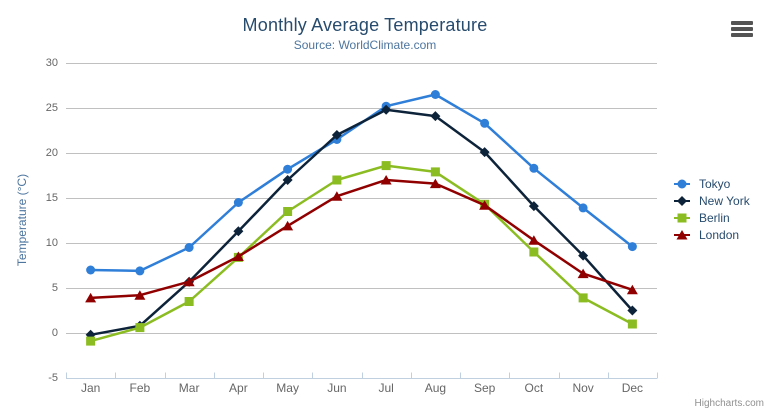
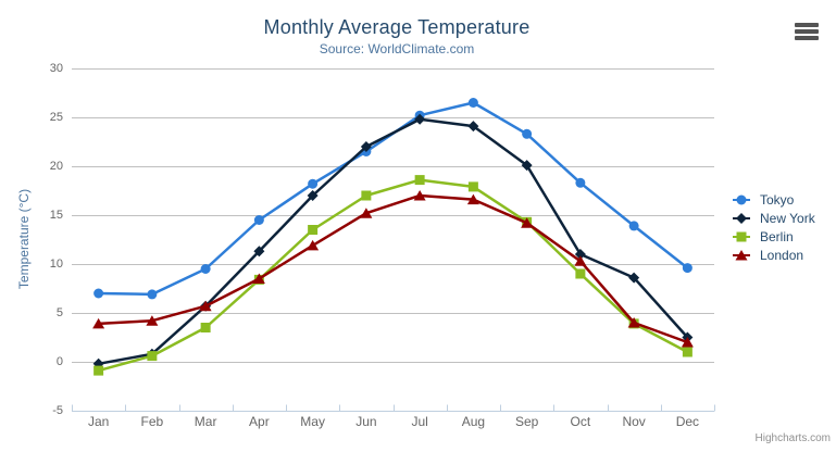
New York/Oct: 14 -> 11
London/Nov: 7 -> 4
London/Dec: 5 -> 2
